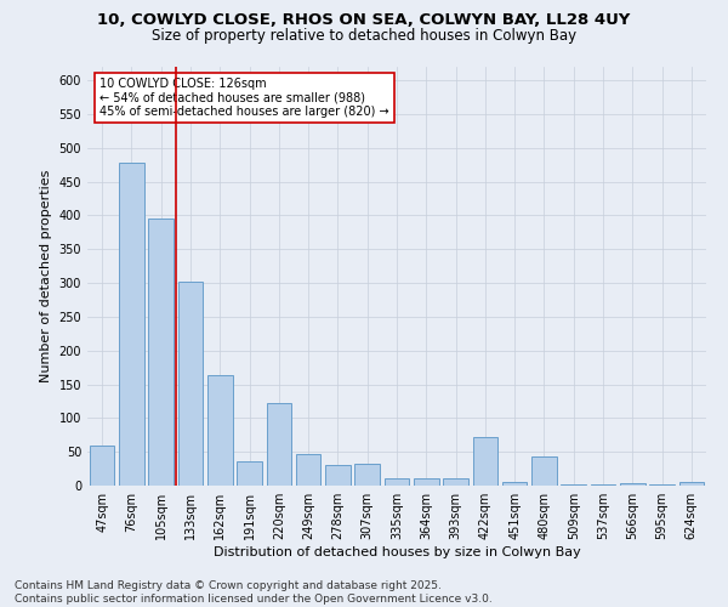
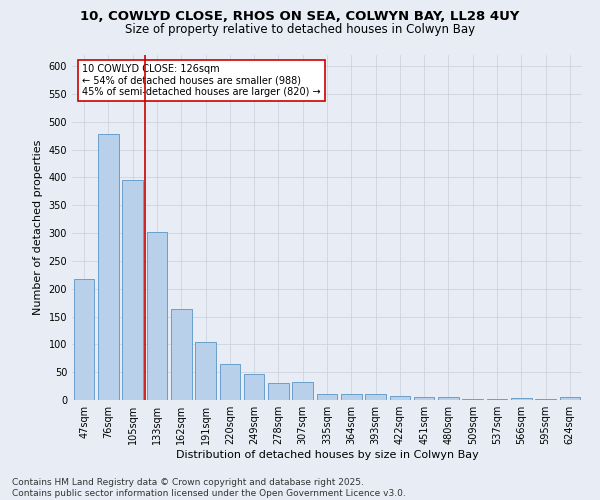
47sqm: 60 -> 218
191sqm: 36 -> 105
220sqm: 122 -> 65
422sqm: 72 -> 8
480sqm: 44 -> 5
